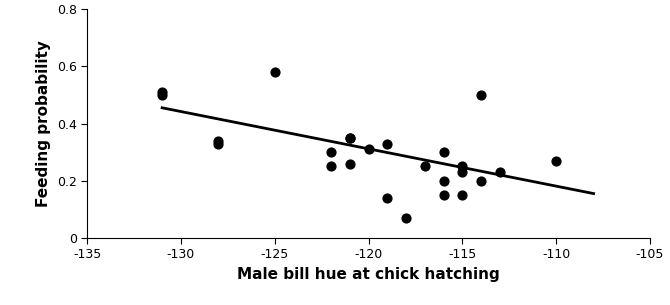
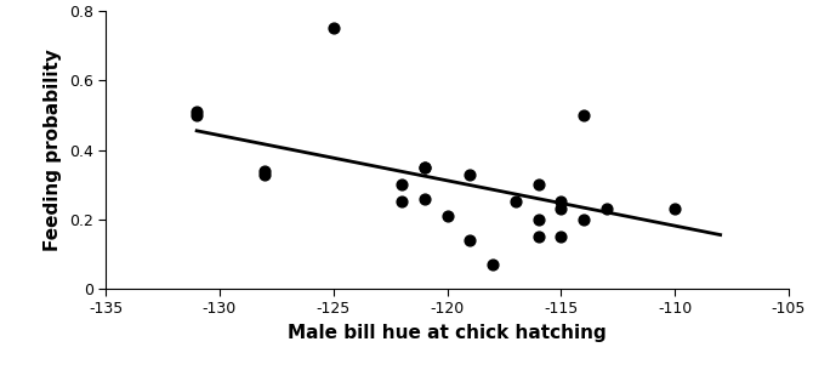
-125: 0.58 -> 0.75
-120: 0.31 -> 0.21
-110: 0.27 -> 0.23
